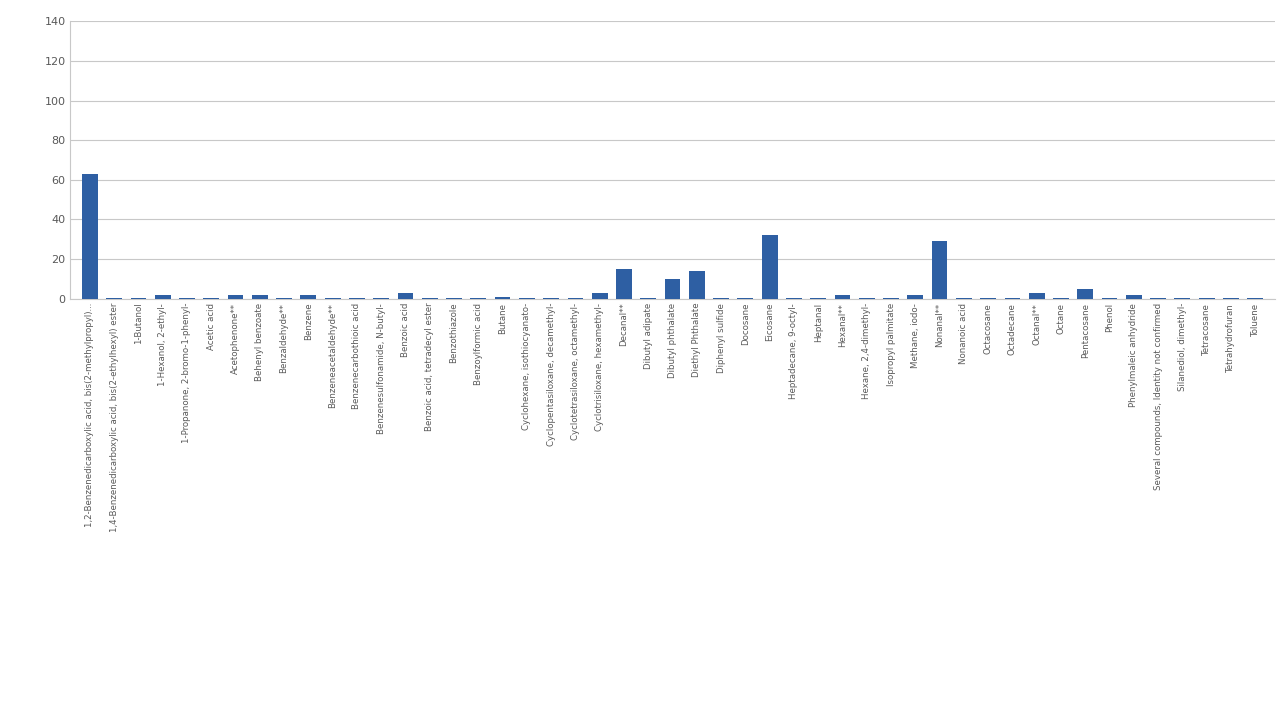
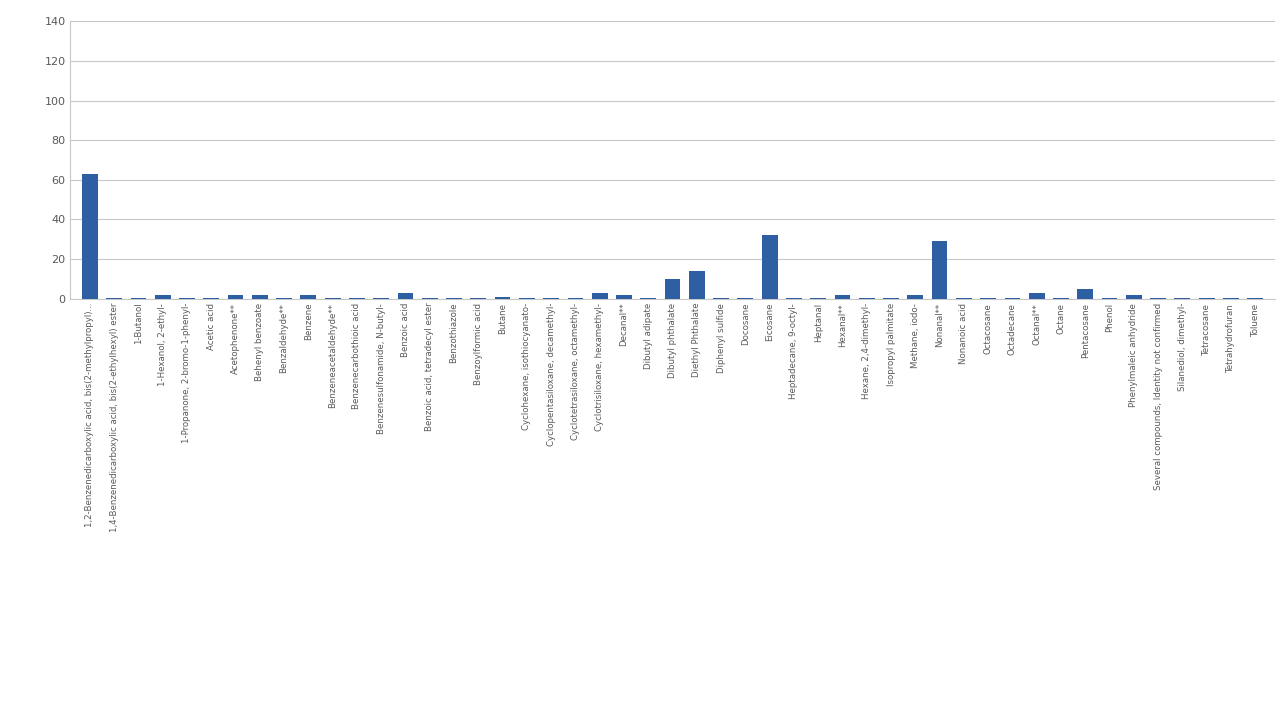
Decanal**: 15 -> 2
